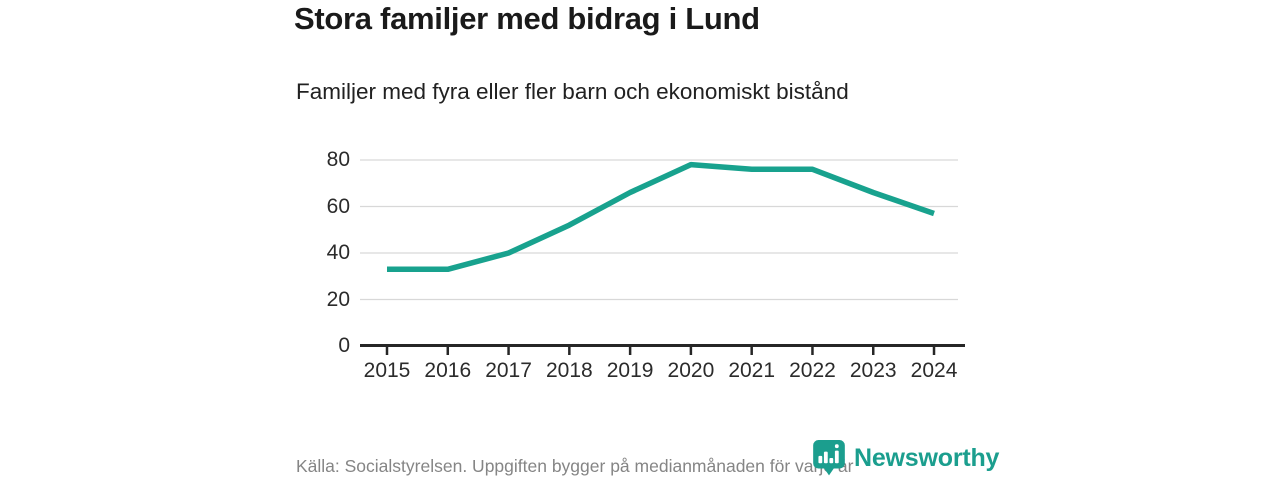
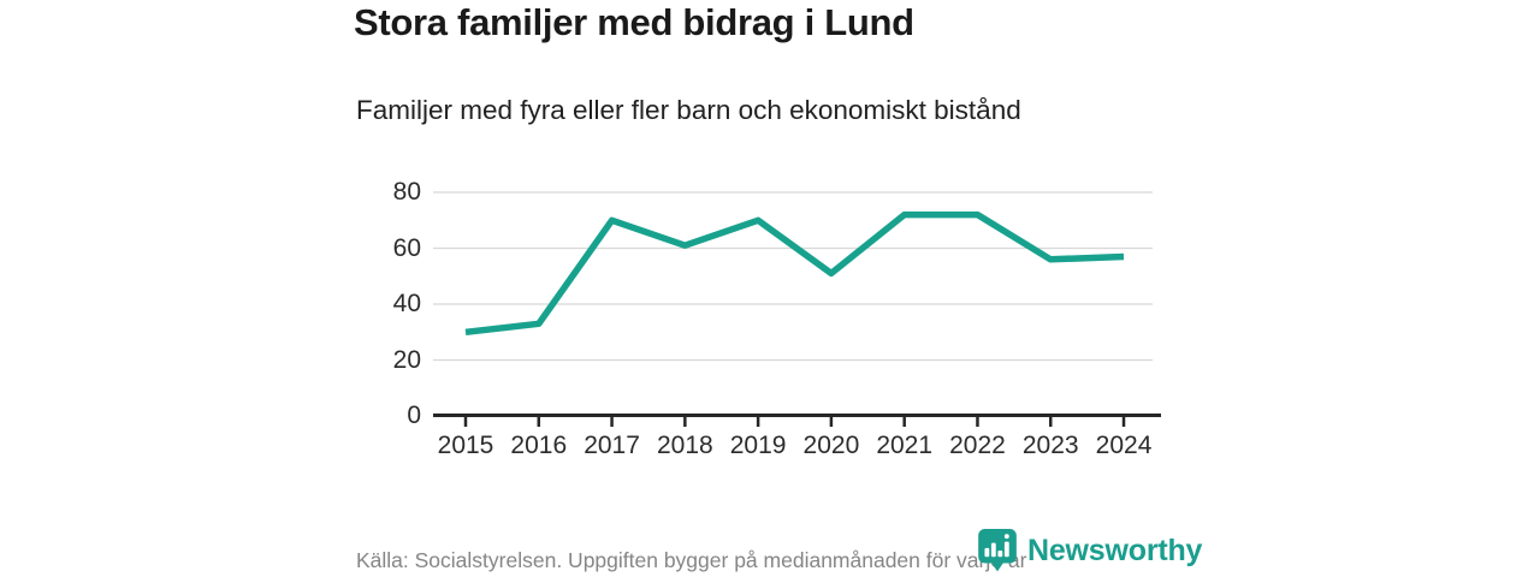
2015: 33 -> 30
2017: 40 -> 70
2018: 52 -> 61
2019: 66 -> 70
2020: 78 -> 51
2021: 76 -> 72
2022: 76 -> 72
2023: 66 -> 56
